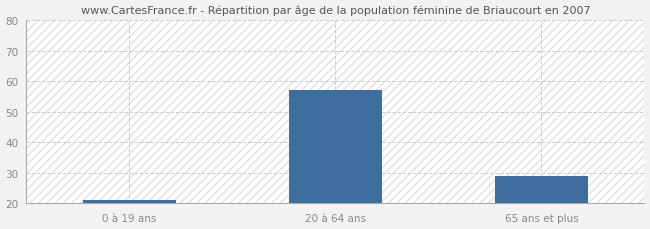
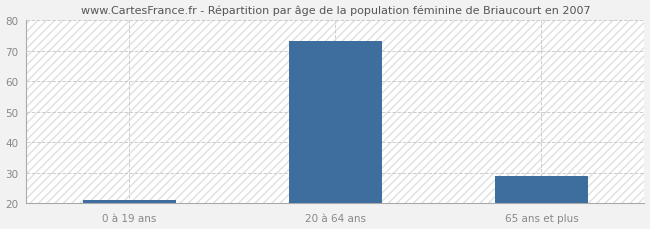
20 à 64 ans: 57 -> 73
